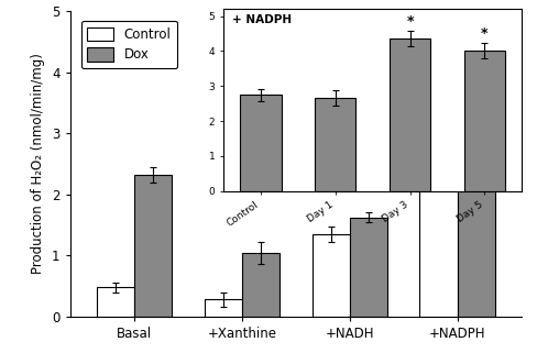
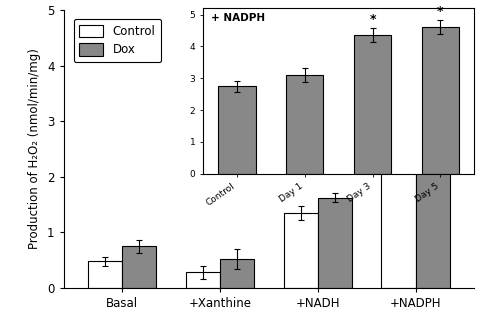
Dox/Basal: 2.32 -> 0.75
Dox/+Xanthine: 1.04 -> 0.52
Day 1: 2.65 -> 3.10
Day 5: 4.00 -> 4.60
